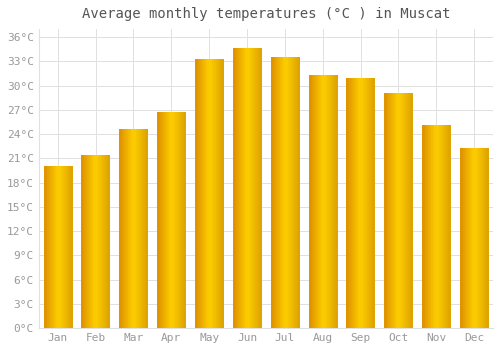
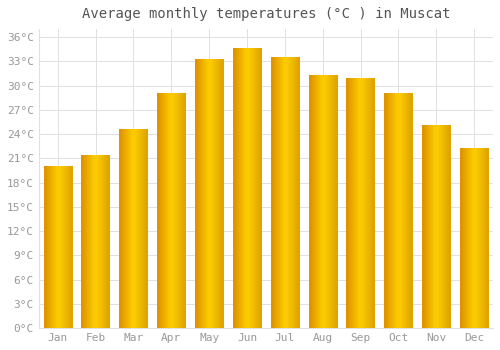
Apr: 26.6°C -> 29.0°C
